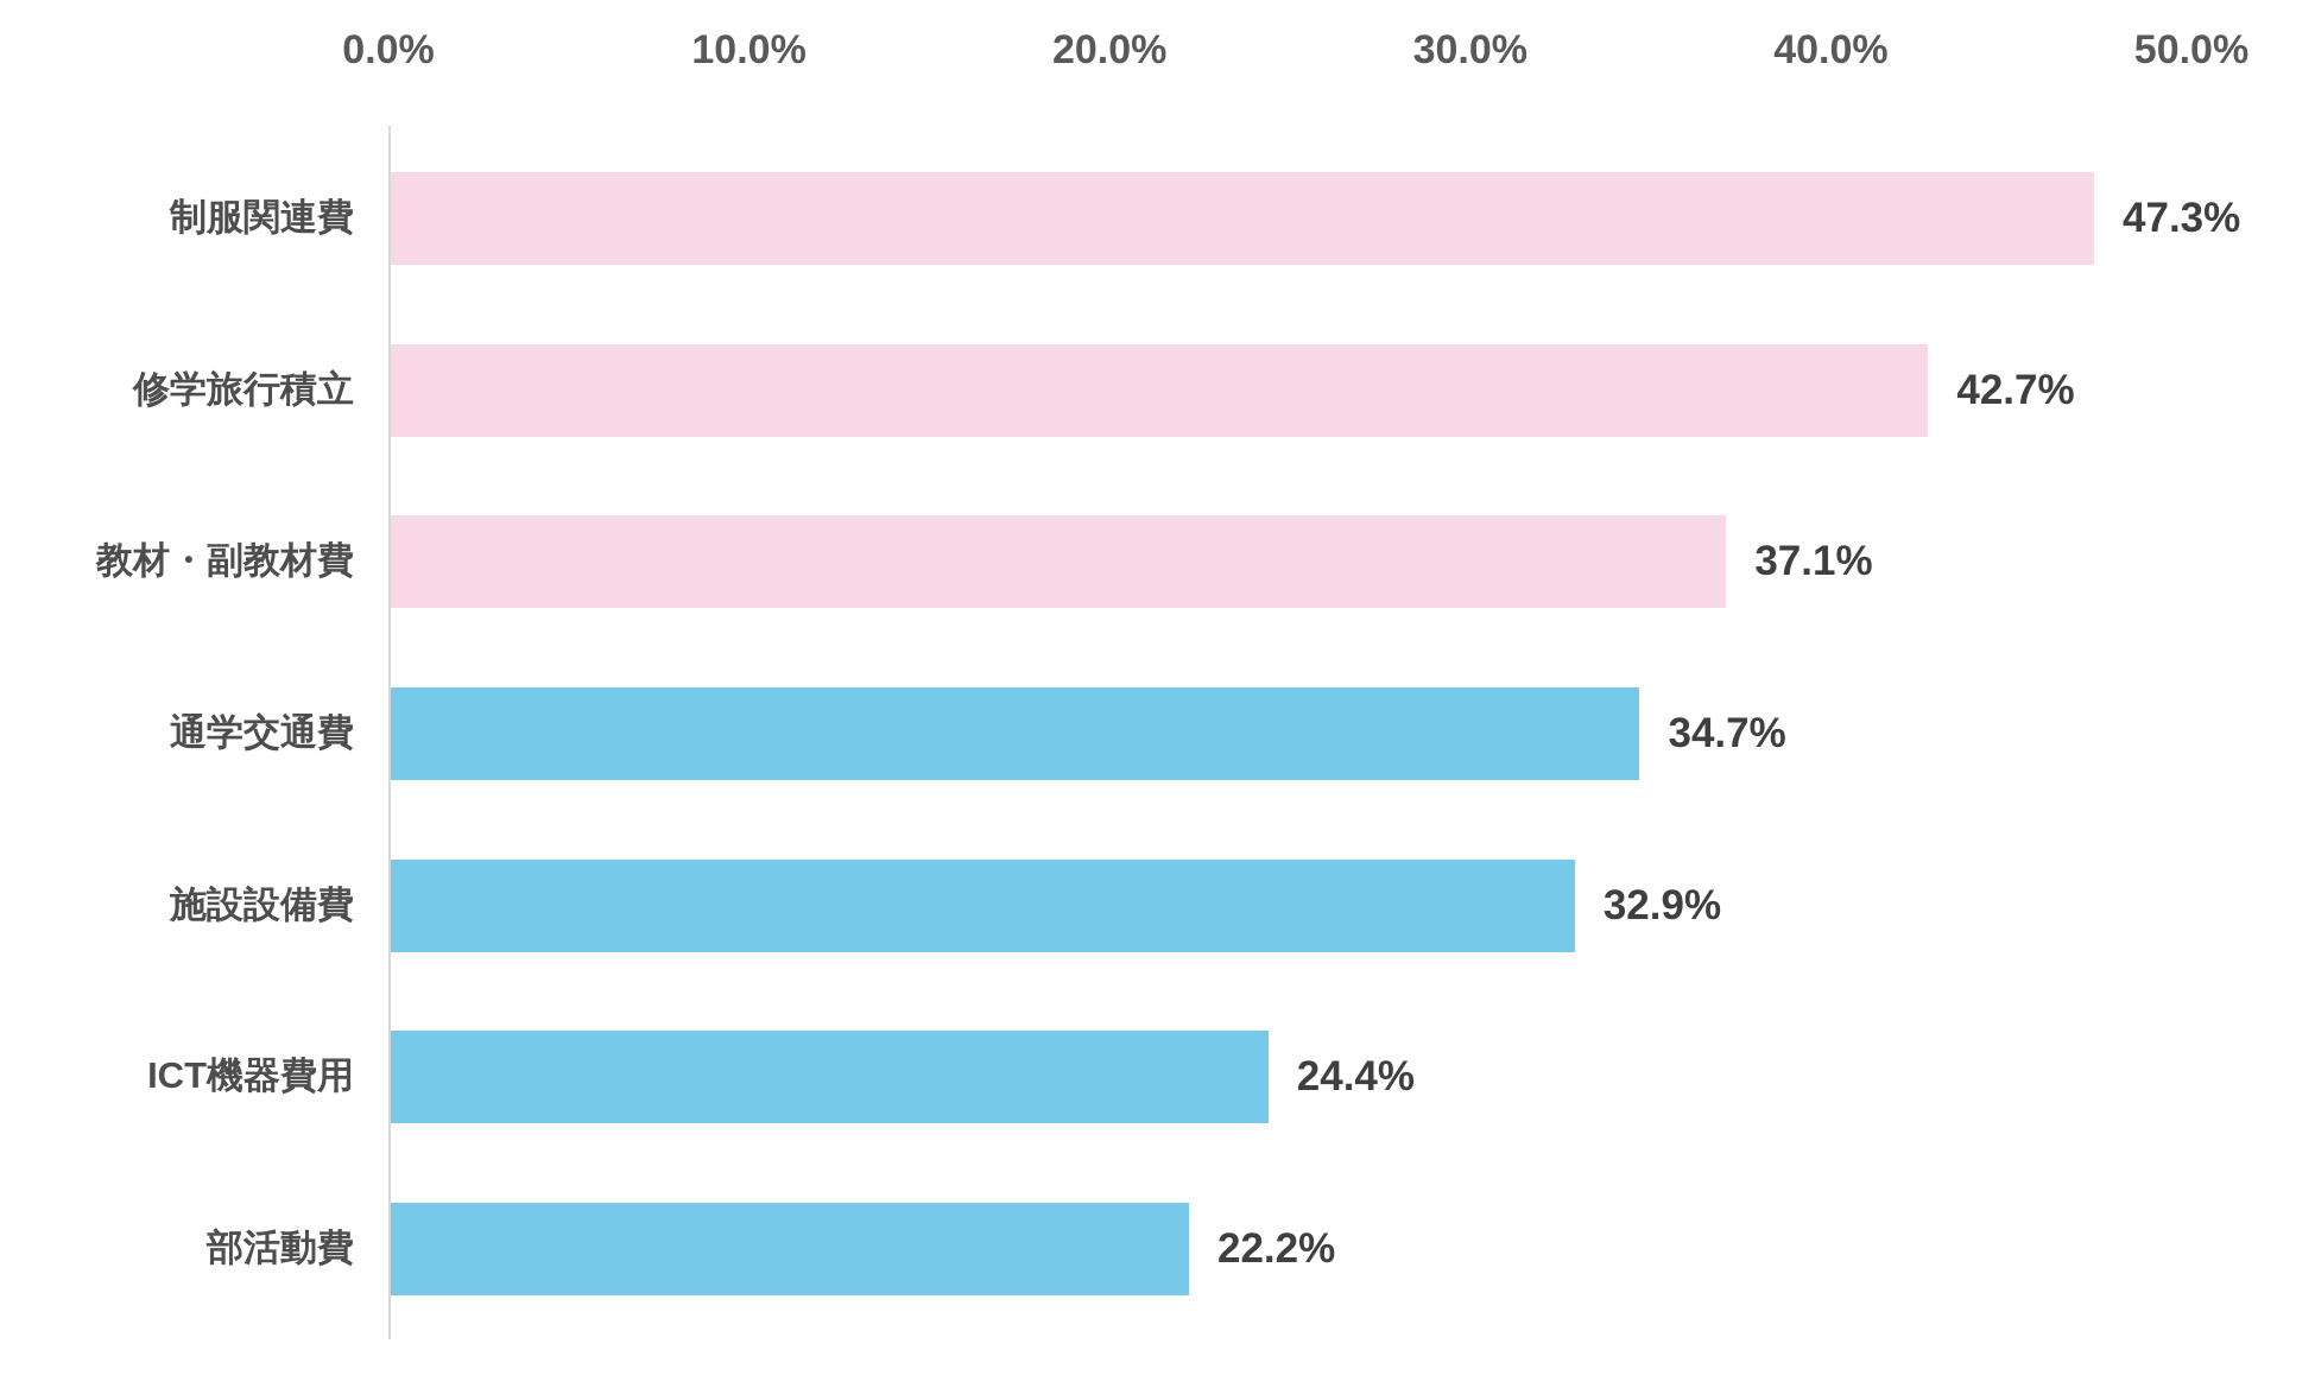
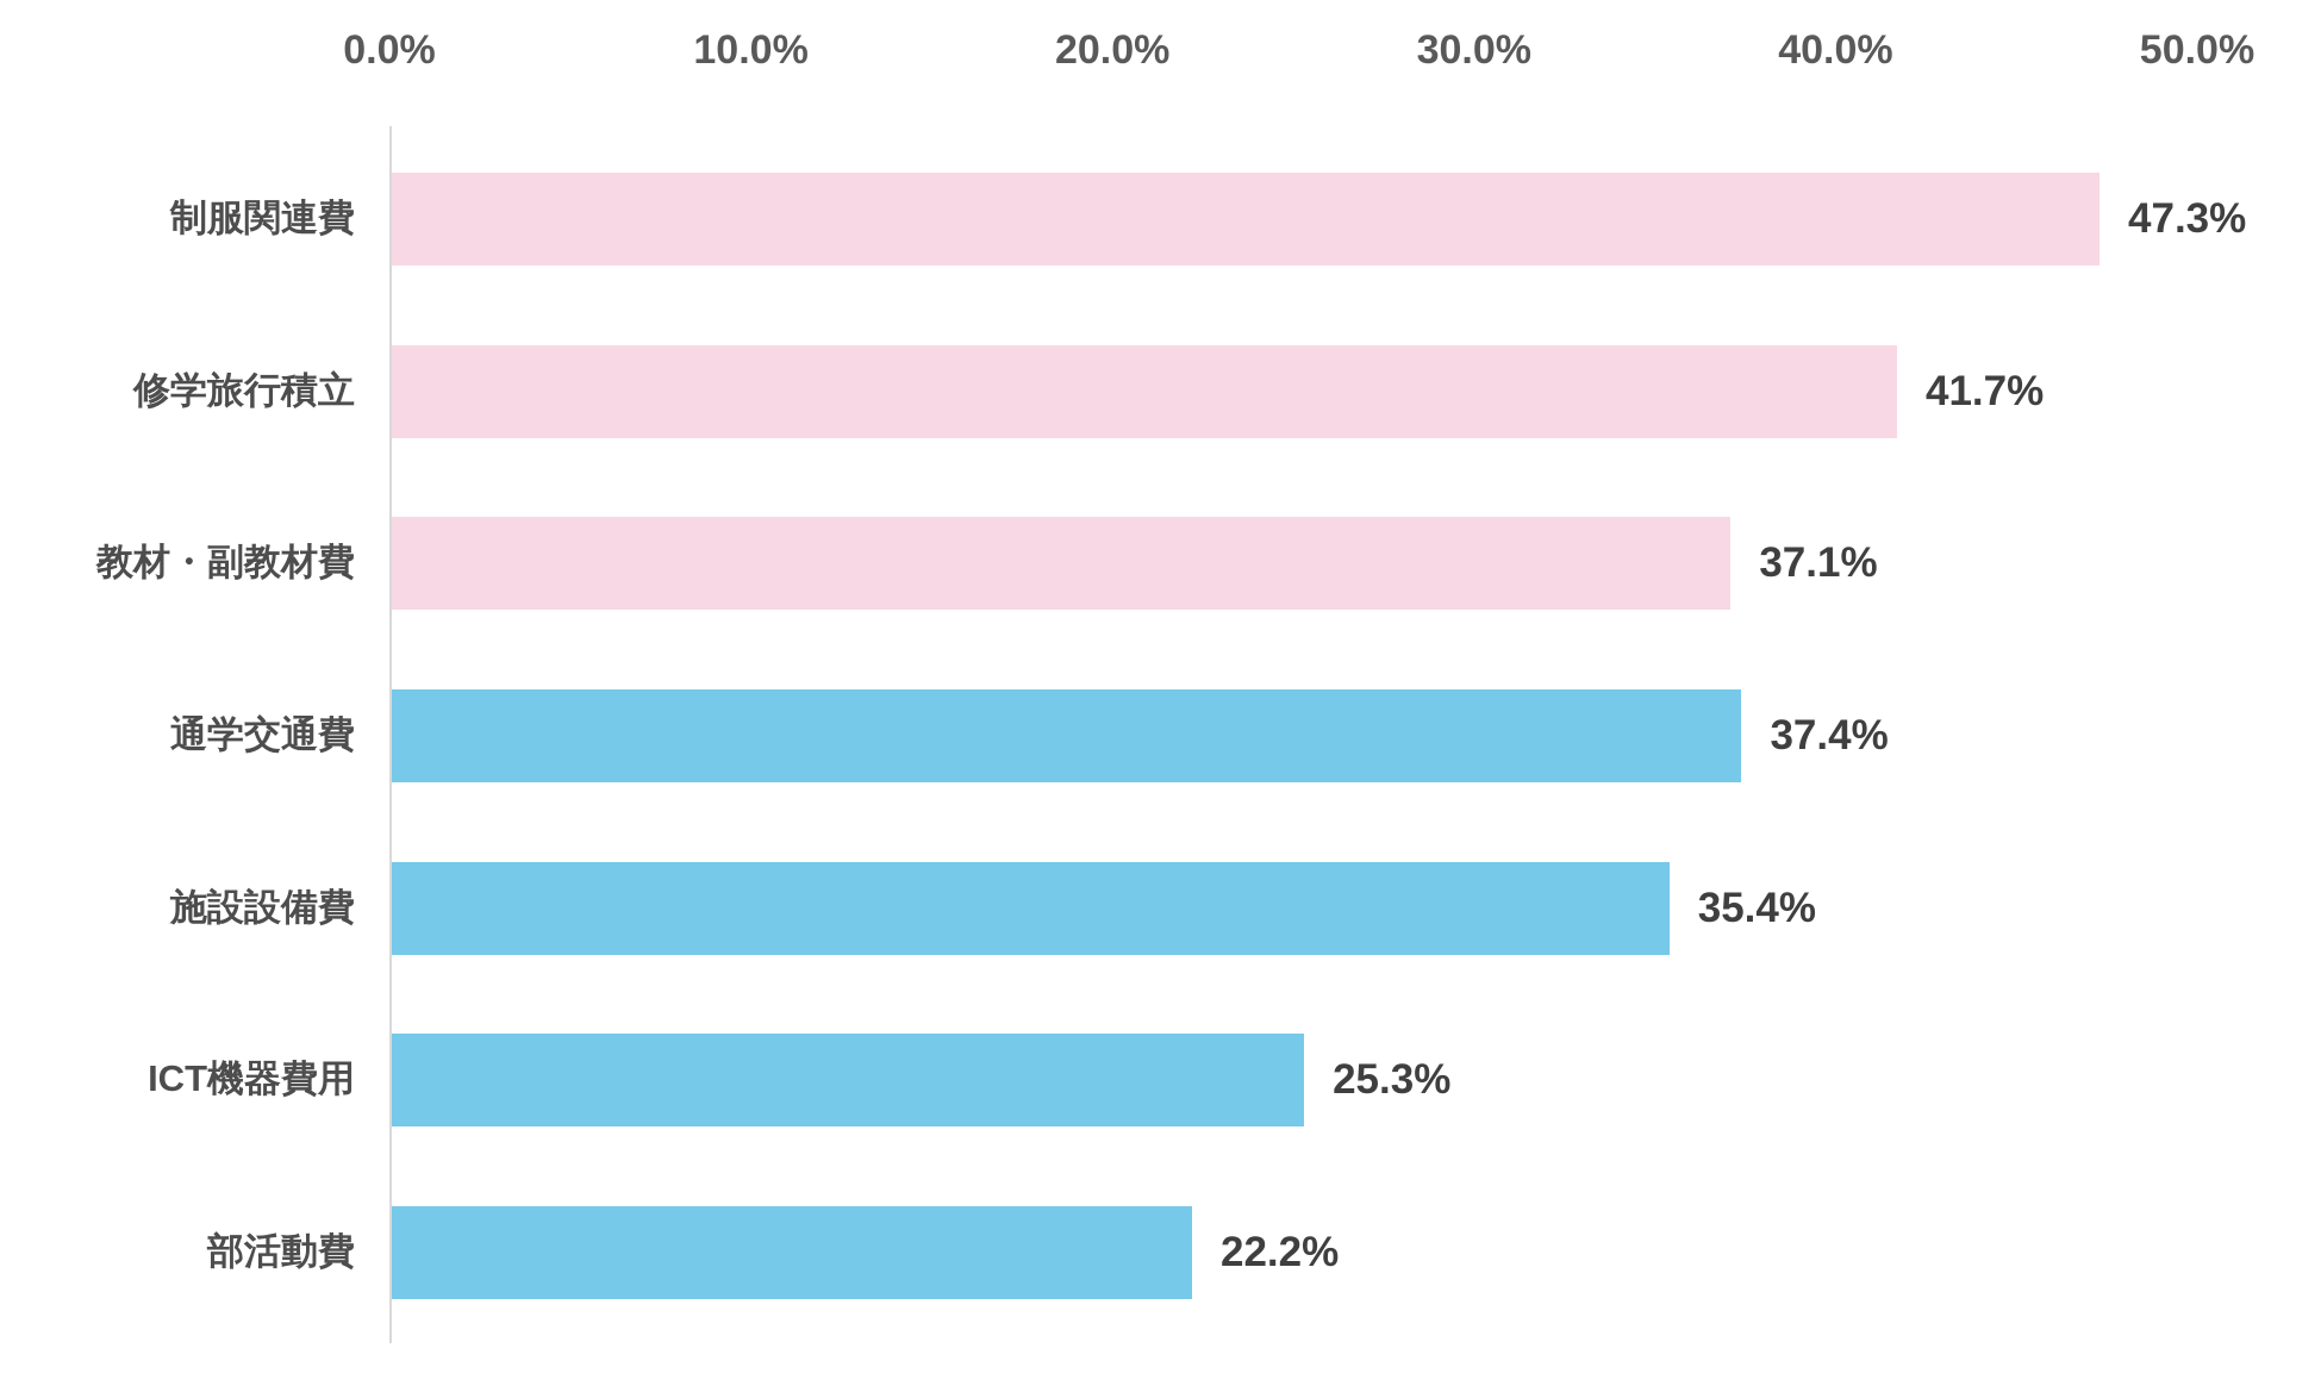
修学旅行積立: 42.7% -> 41.7%
通学交通費: 34.7% -> 37.4%
施設設備費: 32.9% -> 35.4%
ICT機器費用: 24.4% -> 25.3%
